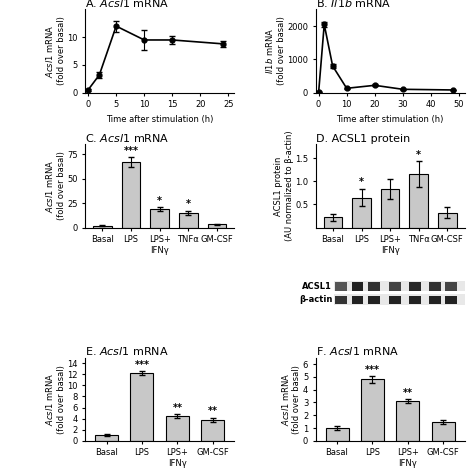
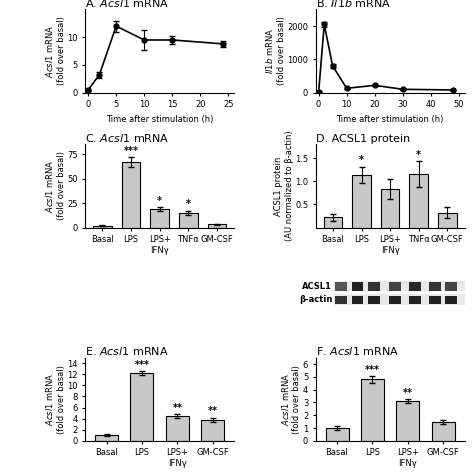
D. ACSL1 protein/LPS: 0.65 -> 1.14
